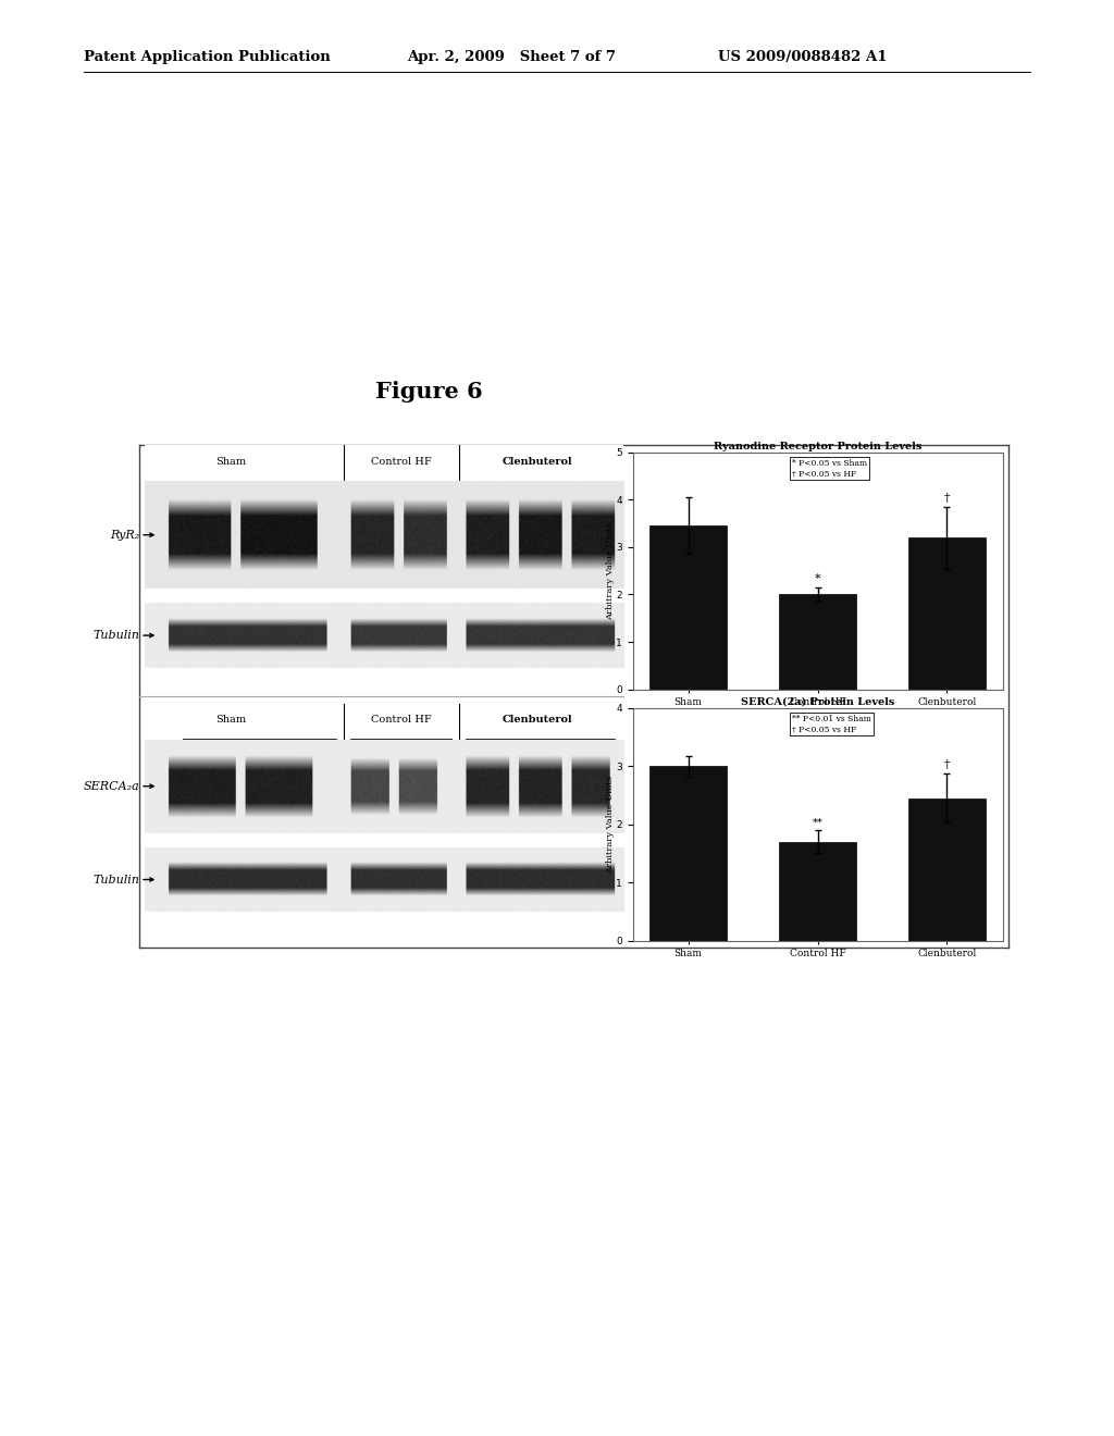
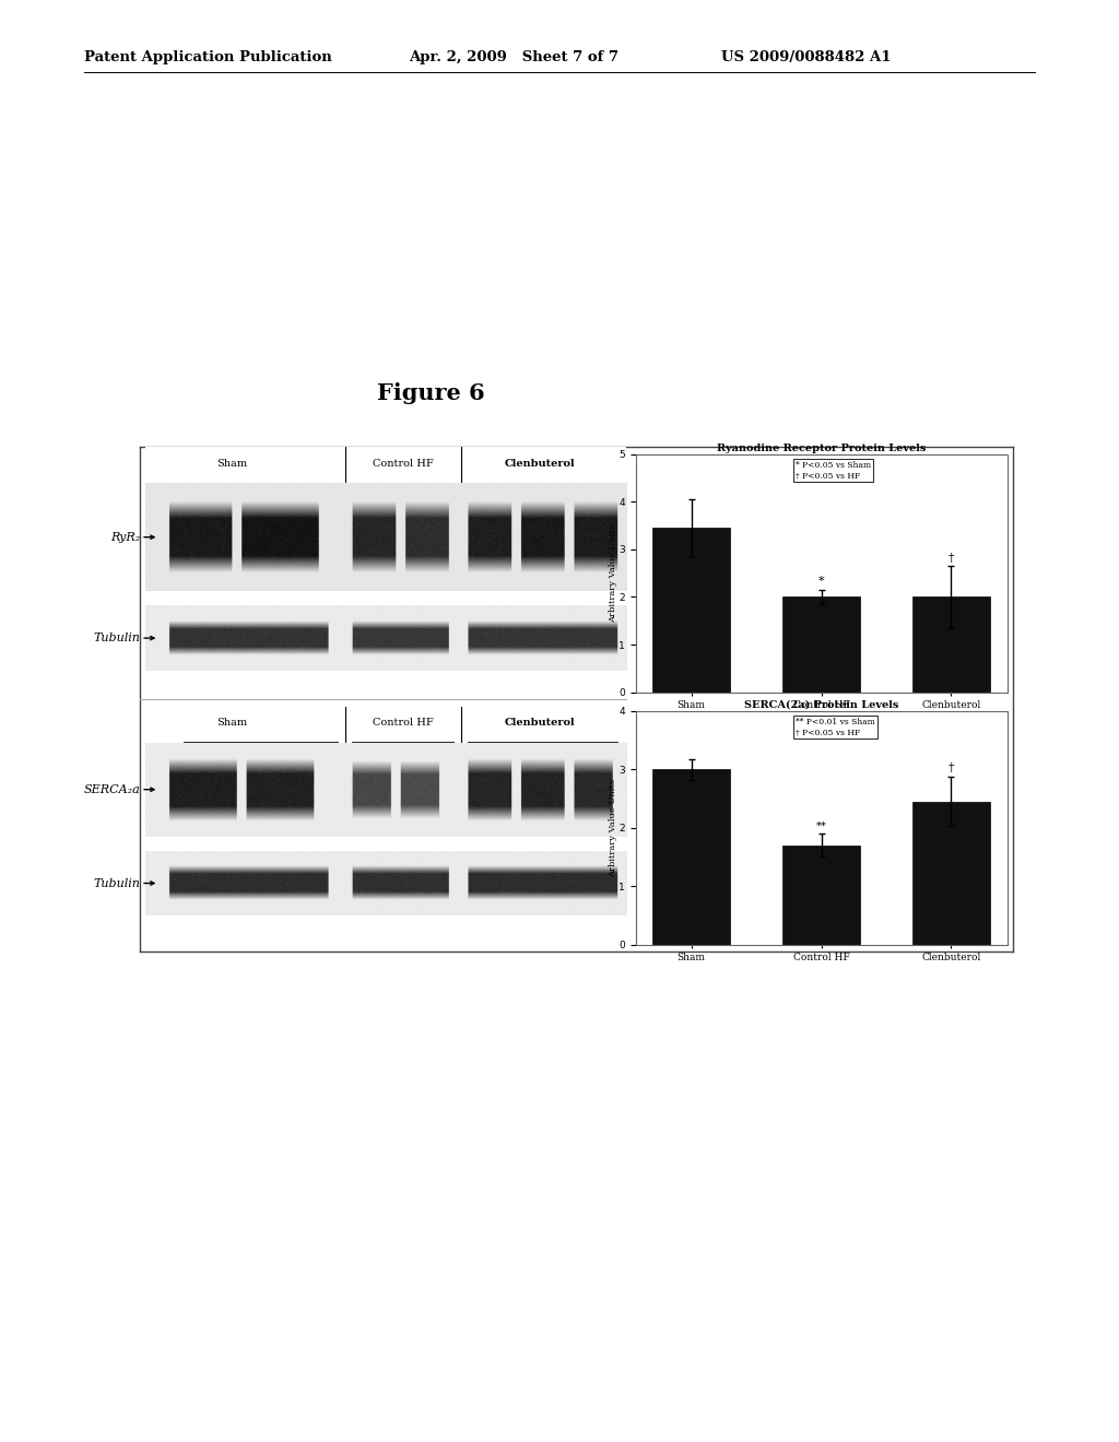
Ryanodine Receptor Protein Levels/Clenbuterol: 3.20 -> 2.00
